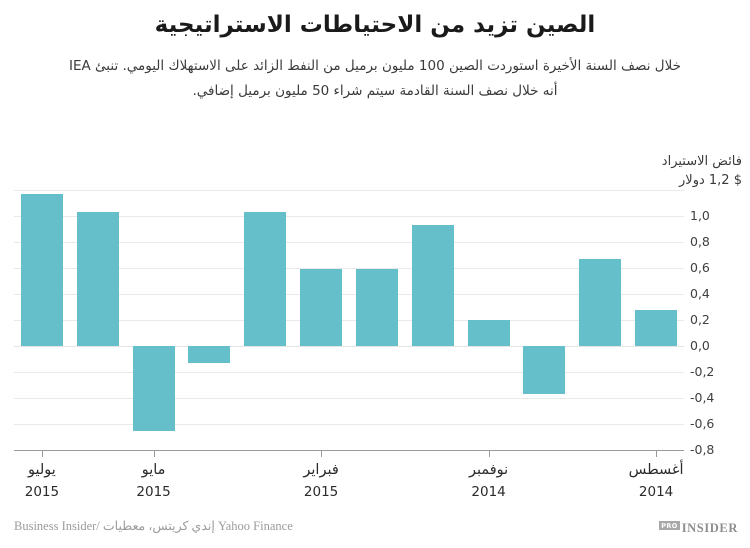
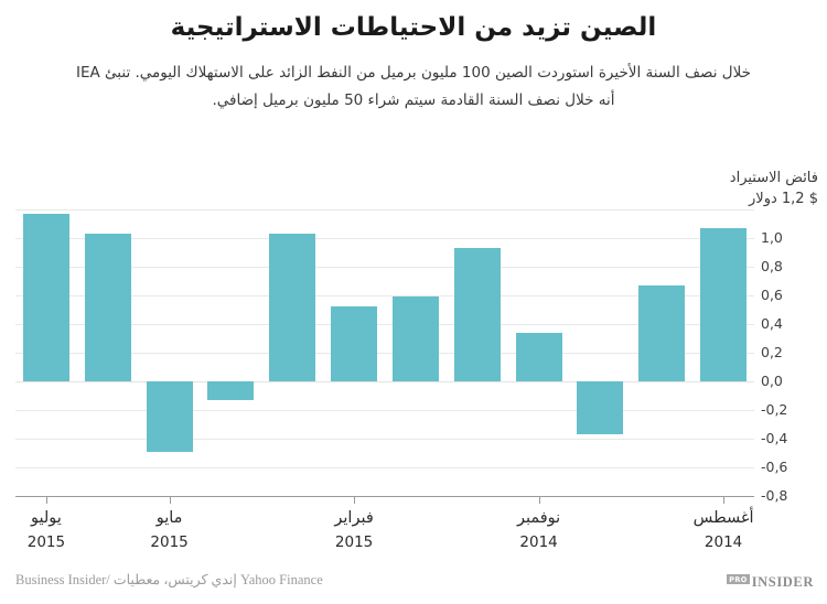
مايو 2015: -0,65 -> -0,49
فبراير 2015: 0,59 -> 0,52
نوفمبر 2014: 0,20 -> 0,34
أغسطس 2014: 0,28 -> 1,07
